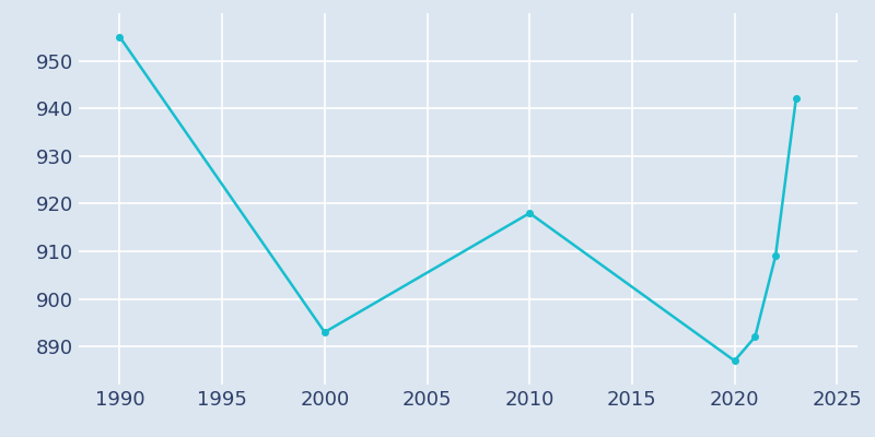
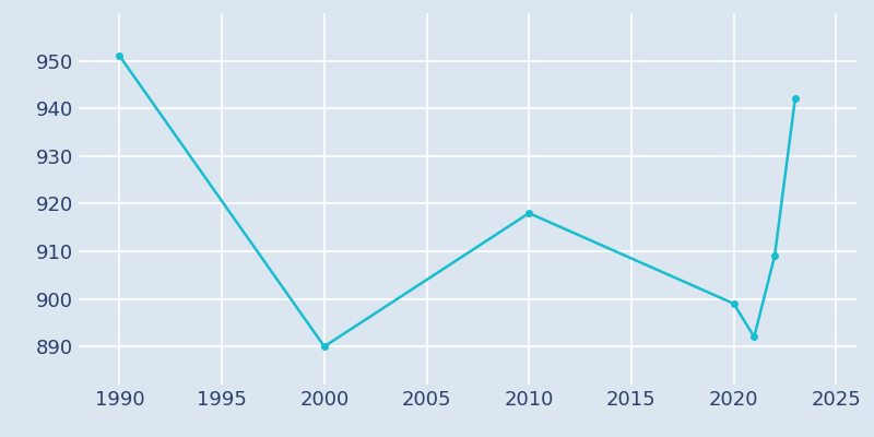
1990: 955 -> 951
2000: 893 -> 890
2020: 887 -> 899
